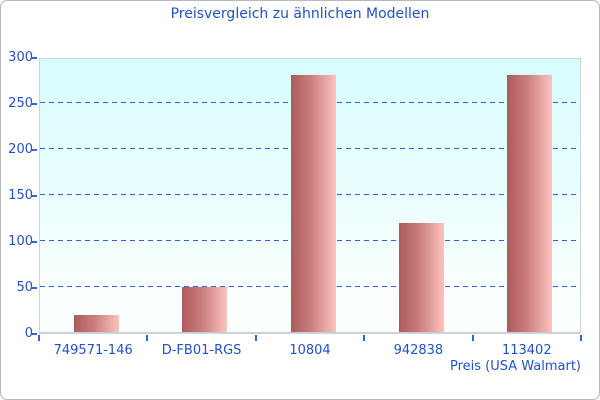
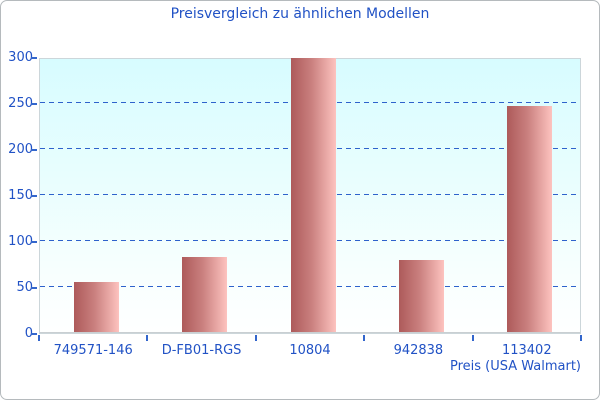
749571-146: 20 -> 60
D-FB01-RGS: 50 -> 80
10804: 280 -> 300
942838: 120 -> 80
113402: 280 -> 250
